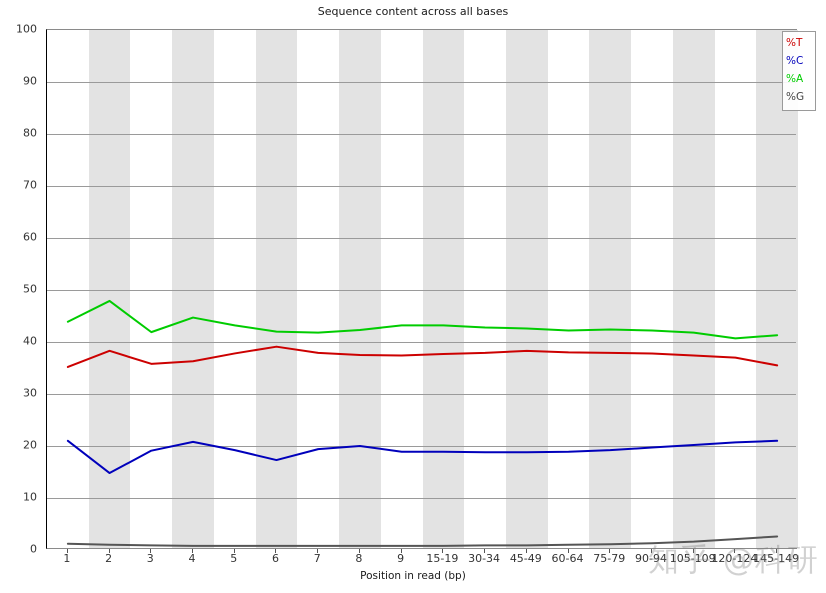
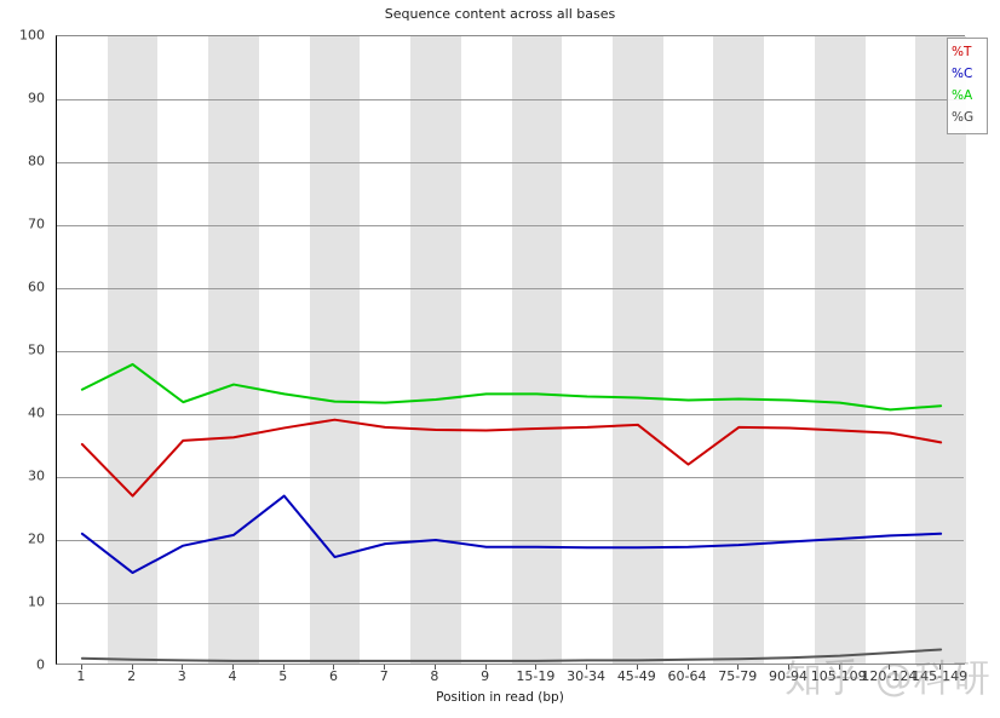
%T/2: 38 -> 27
%C/5: 19 -> 27
%T/60-64: 38 -> 32
